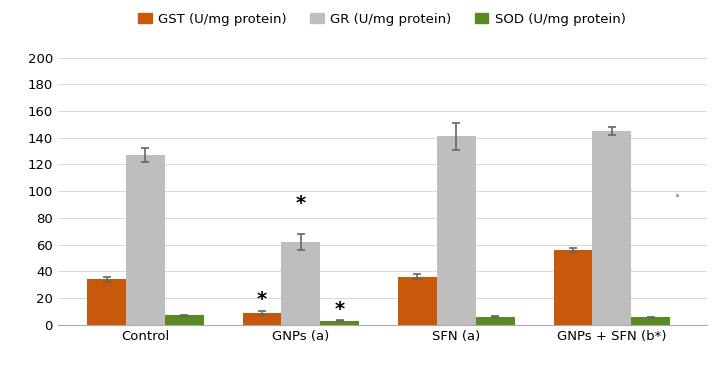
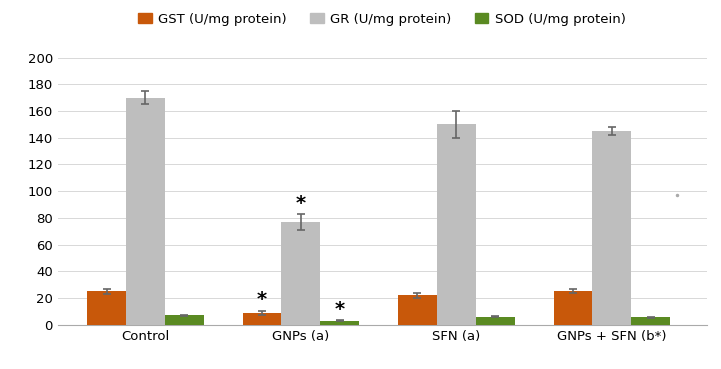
GST (U/mg protein)/Control: 34 -> 25
GR (U/mg protein)/Control: 127 -> 170
GR (U/mg protein)/GNPs (a): 62 -> 77
GST (U/mg protein)/SFN (a): 36 -> 22
GR (U/mg protein)/SFN (a): 141 -> 150
GST (U/mg protein)/GNPs + SFN (b*): 56 -> 25
